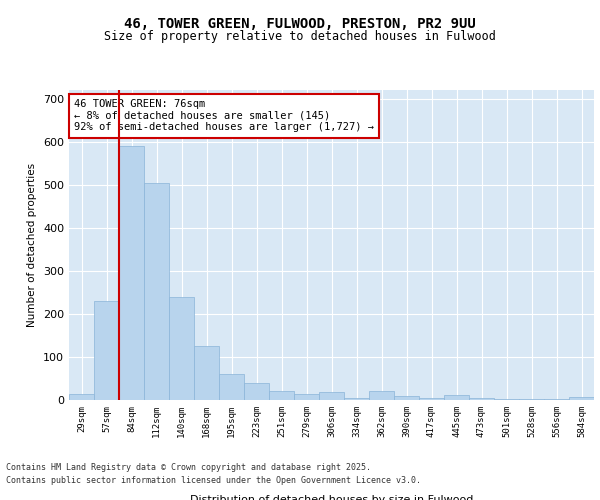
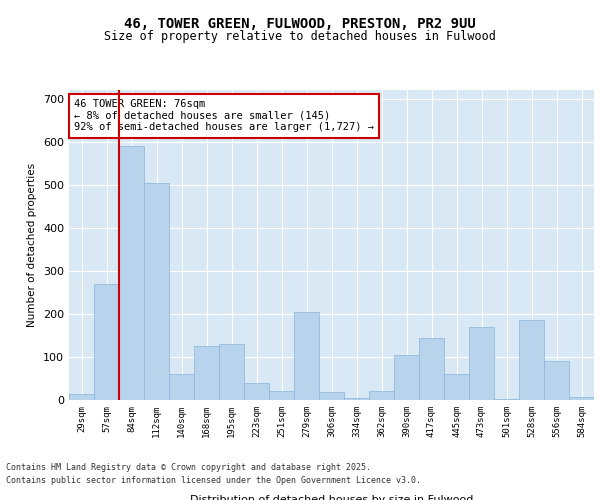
57sqm: 230 -> 270
140sqm: 240 -> 60
195sqm: 60 -> 130
279sqm: 15 -> 205
390sqm: 10 -> 105
417sqm: 5 -> 145
445sqm: 12 -> 60
473sqm: 5 -> 170
528sqm: 3 -> 185
556sqm: 3 -> 90
